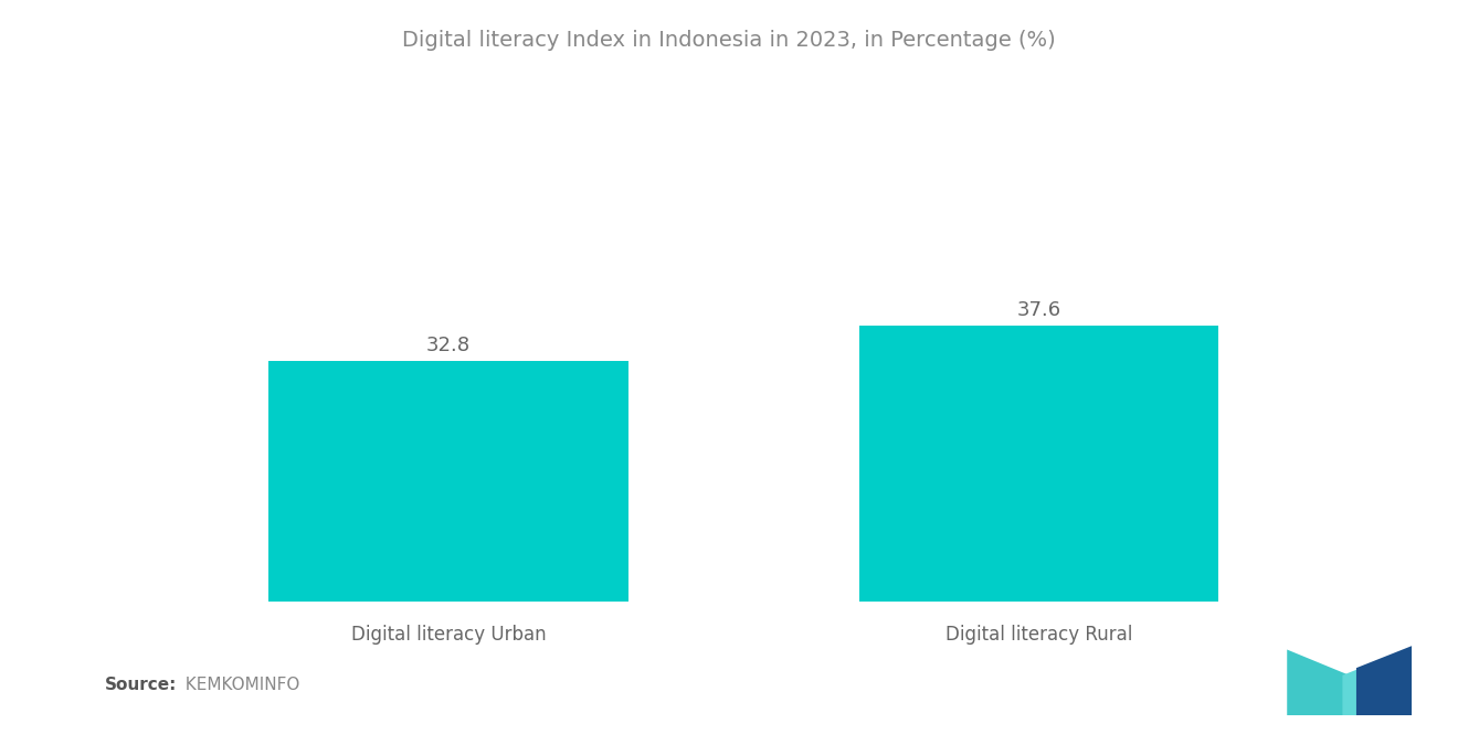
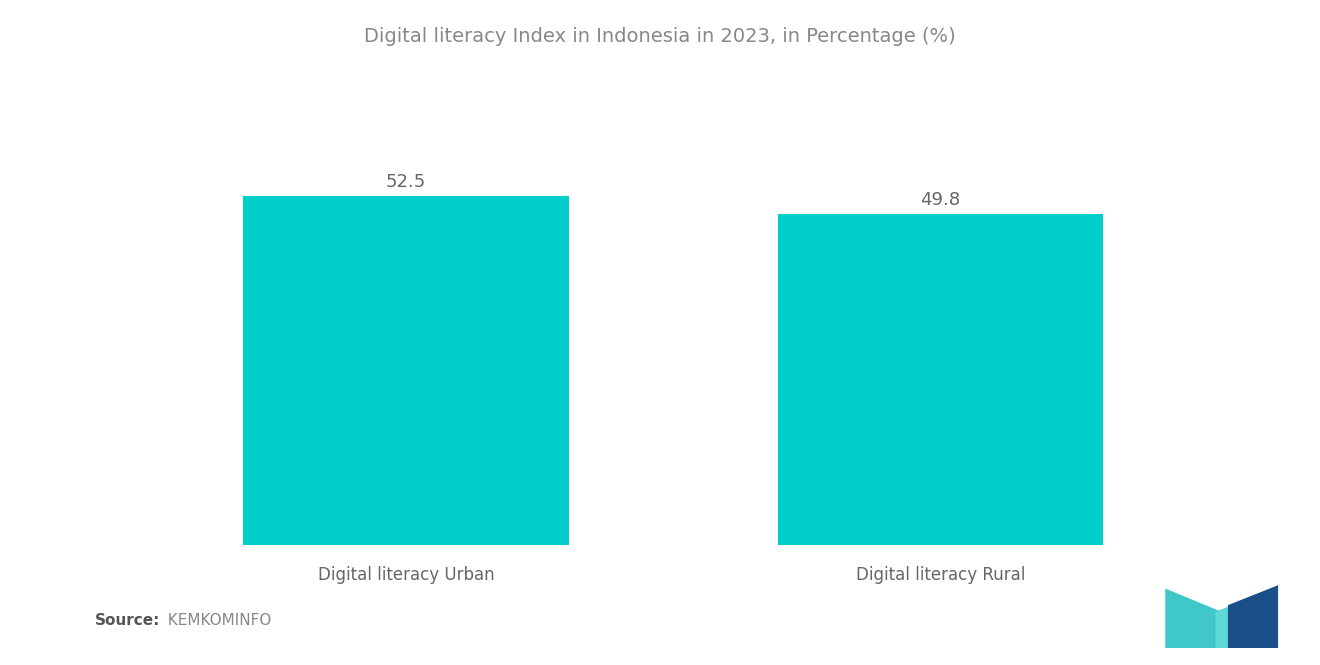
Digital literacy Urban: 32.8 -> 52.5
Digital literacy Rural: 37.6 -> 49.8
